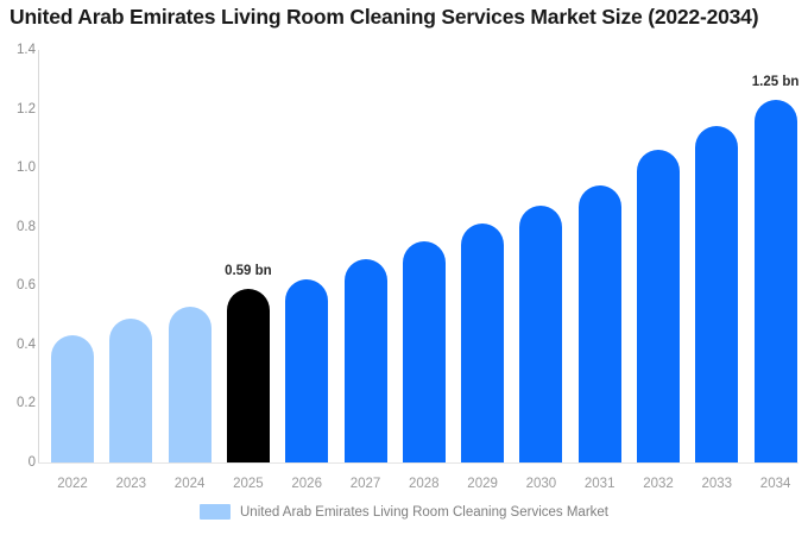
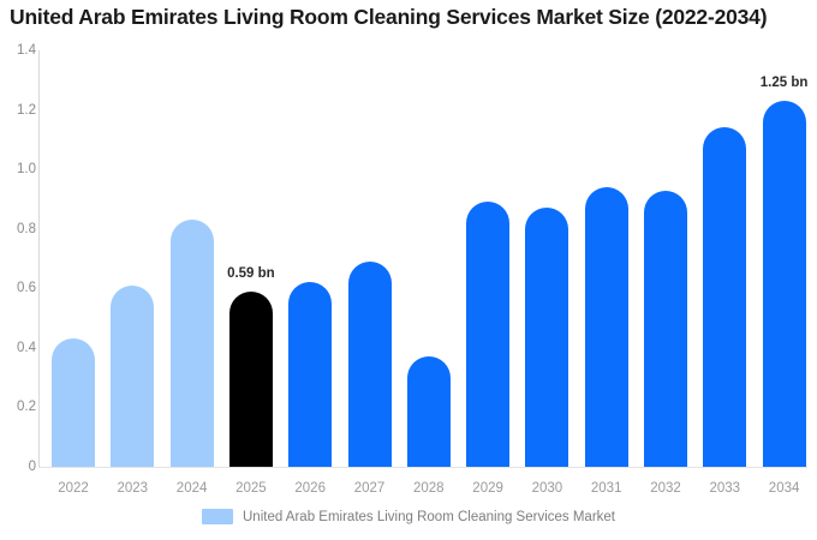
2023: 0.49 -> 0.61
2024: 0.53 -> 0.83
2028: 0.75 -> 0.37
2029: 0.81 -> 0.89
2032: 1.06 -> 0.93
